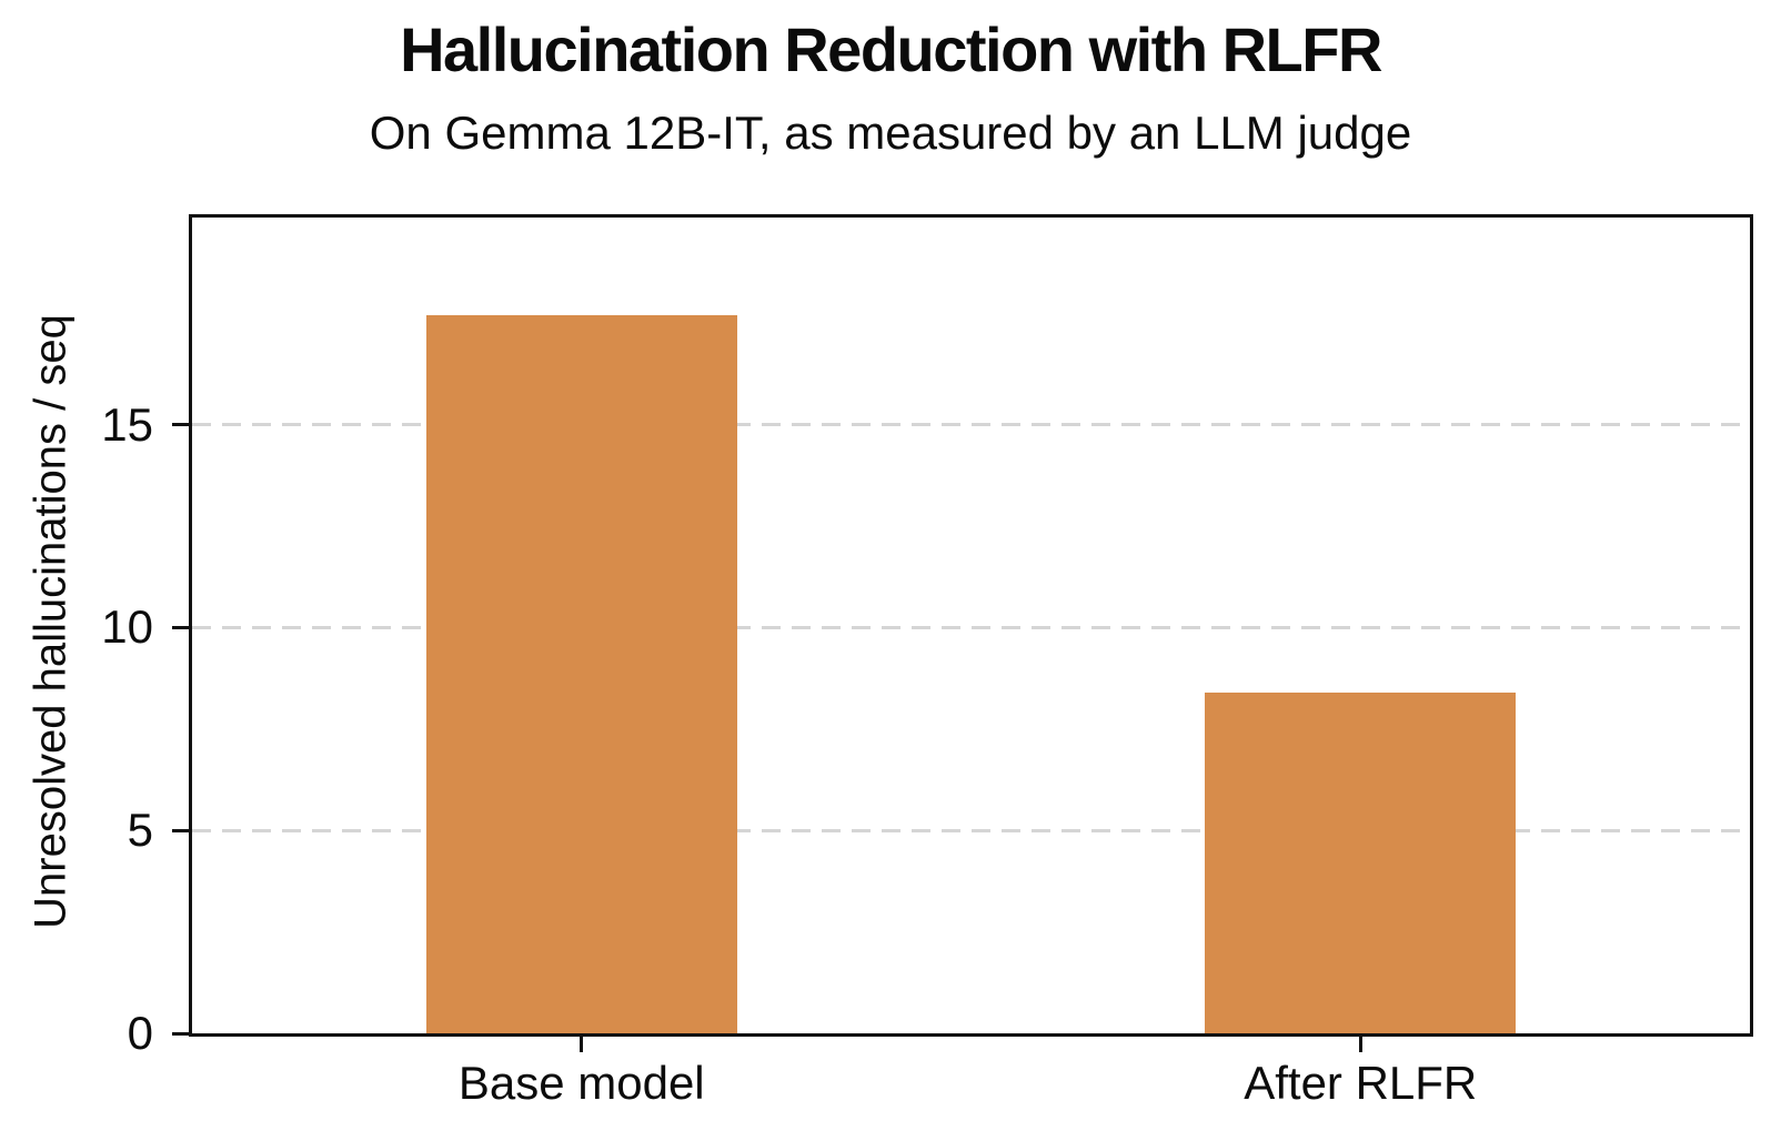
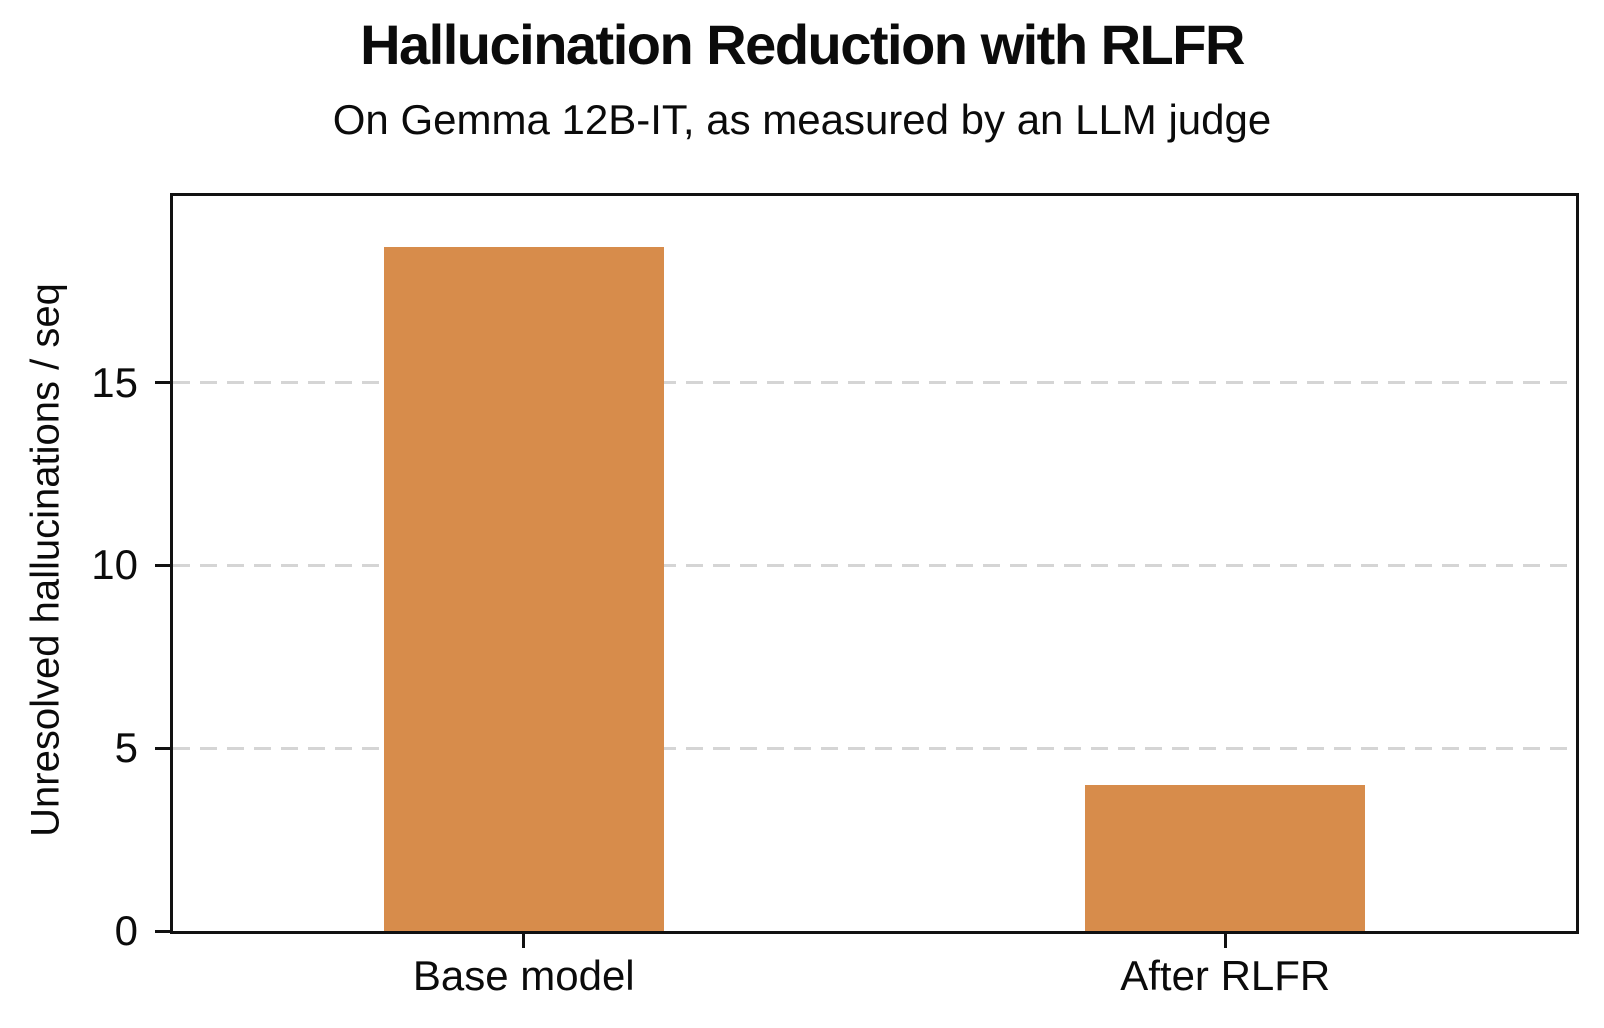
Base model: 17.7 -> 18.7
After RLFR: 8.4 -> 4.0
